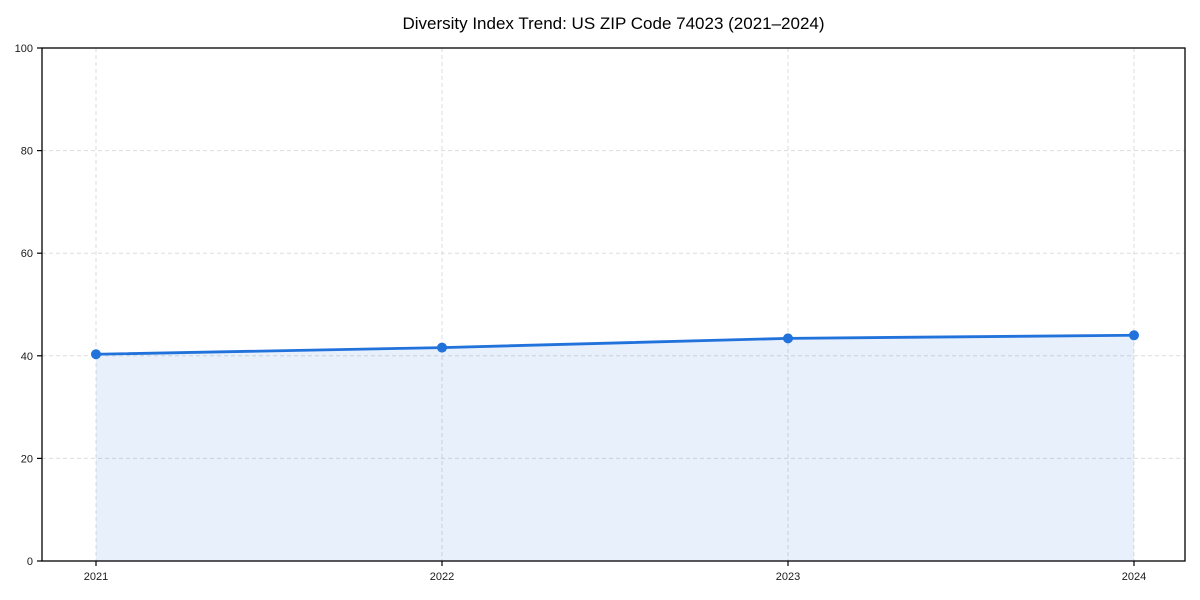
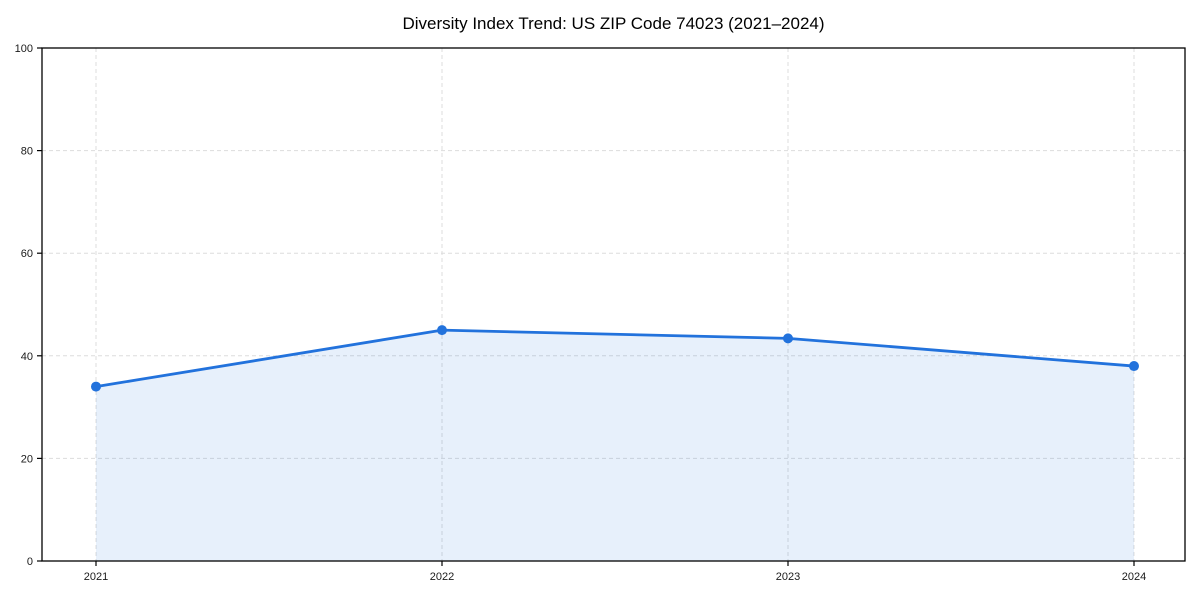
2021: 40 -> 34
2022: 42 -> 45
2024: 44 -> 38
